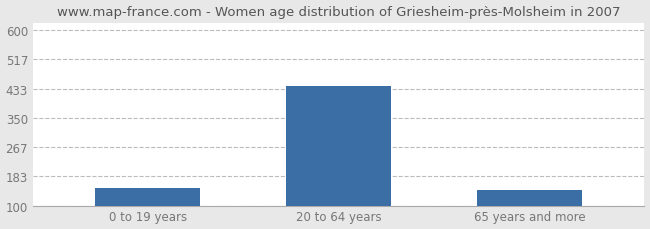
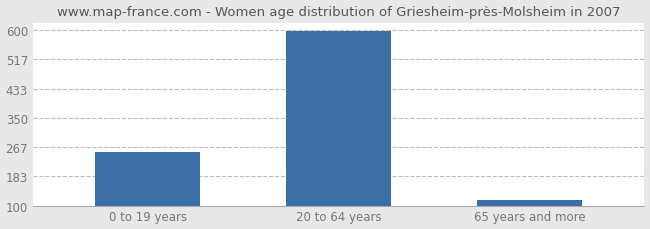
0 to 19 years: 150 -> 253
20 to 64 years: 440 -> 597
65 years and more: 145 -> 117
